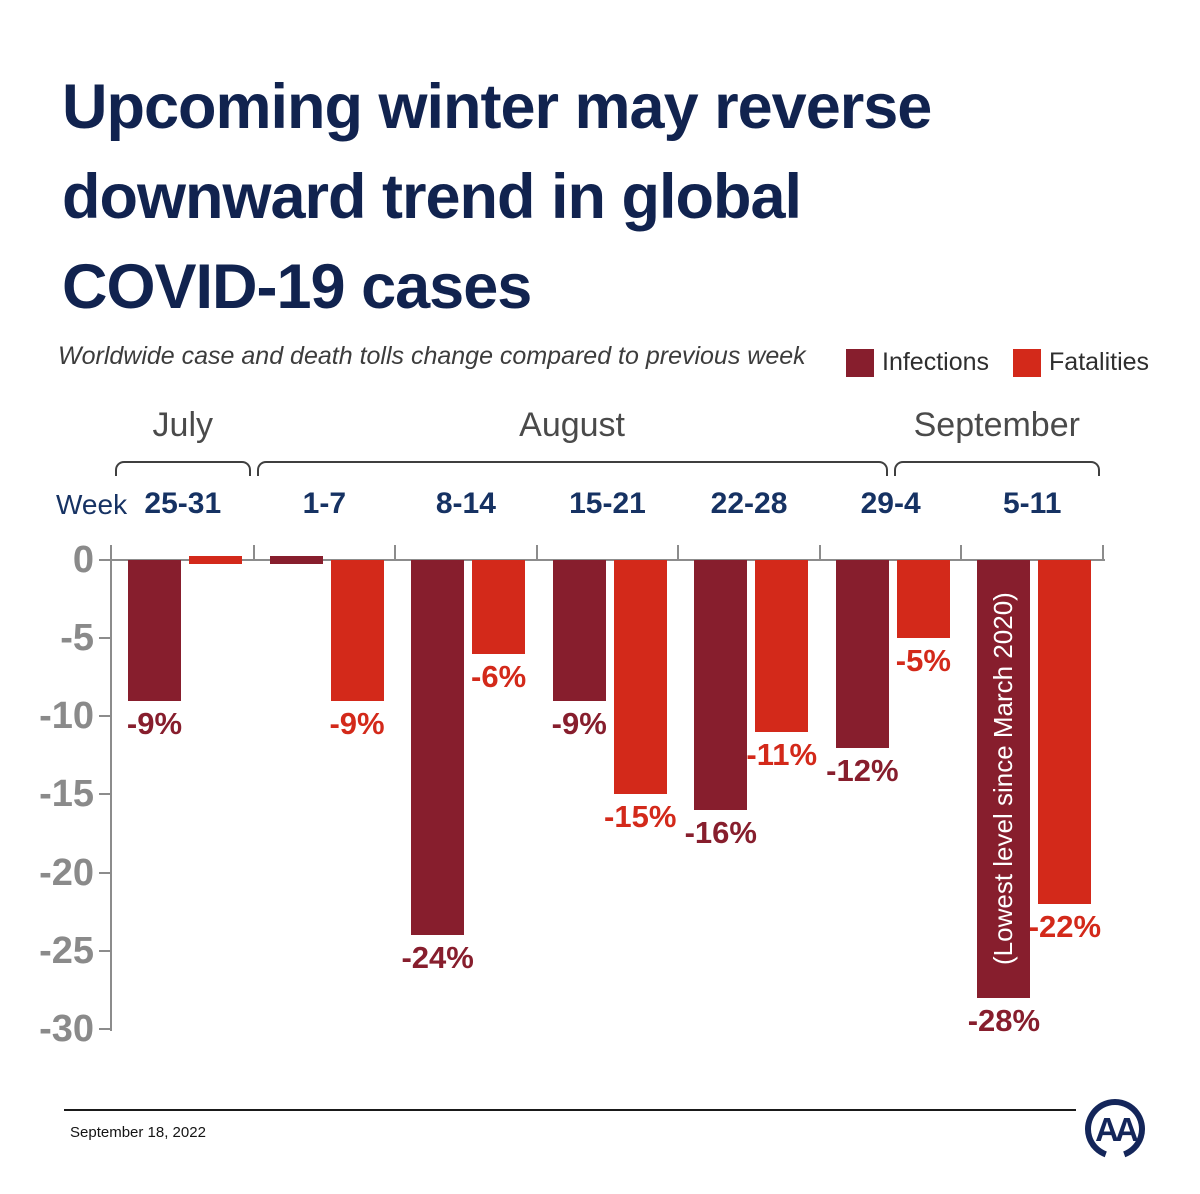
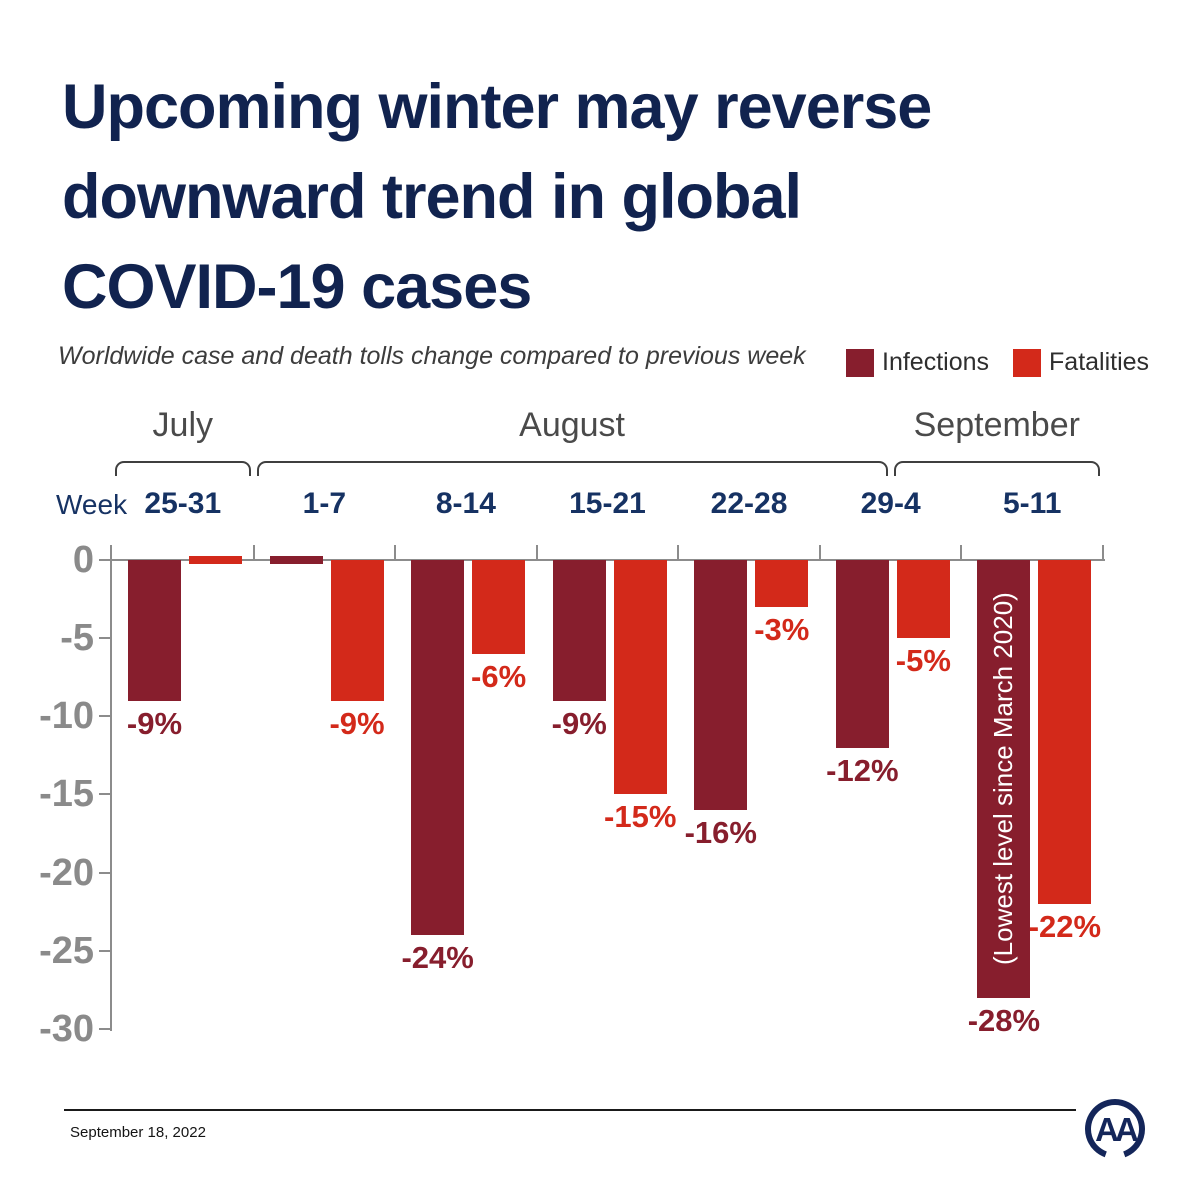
Fatalities/22-28: -11% -> -3%
